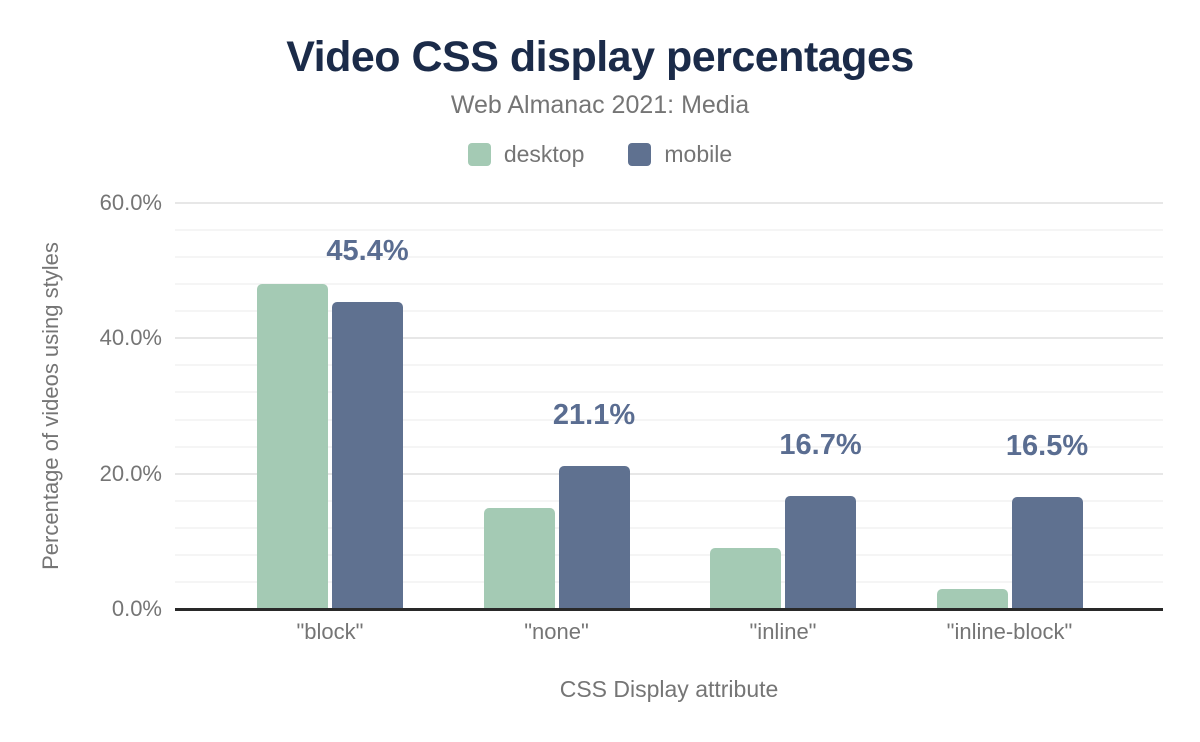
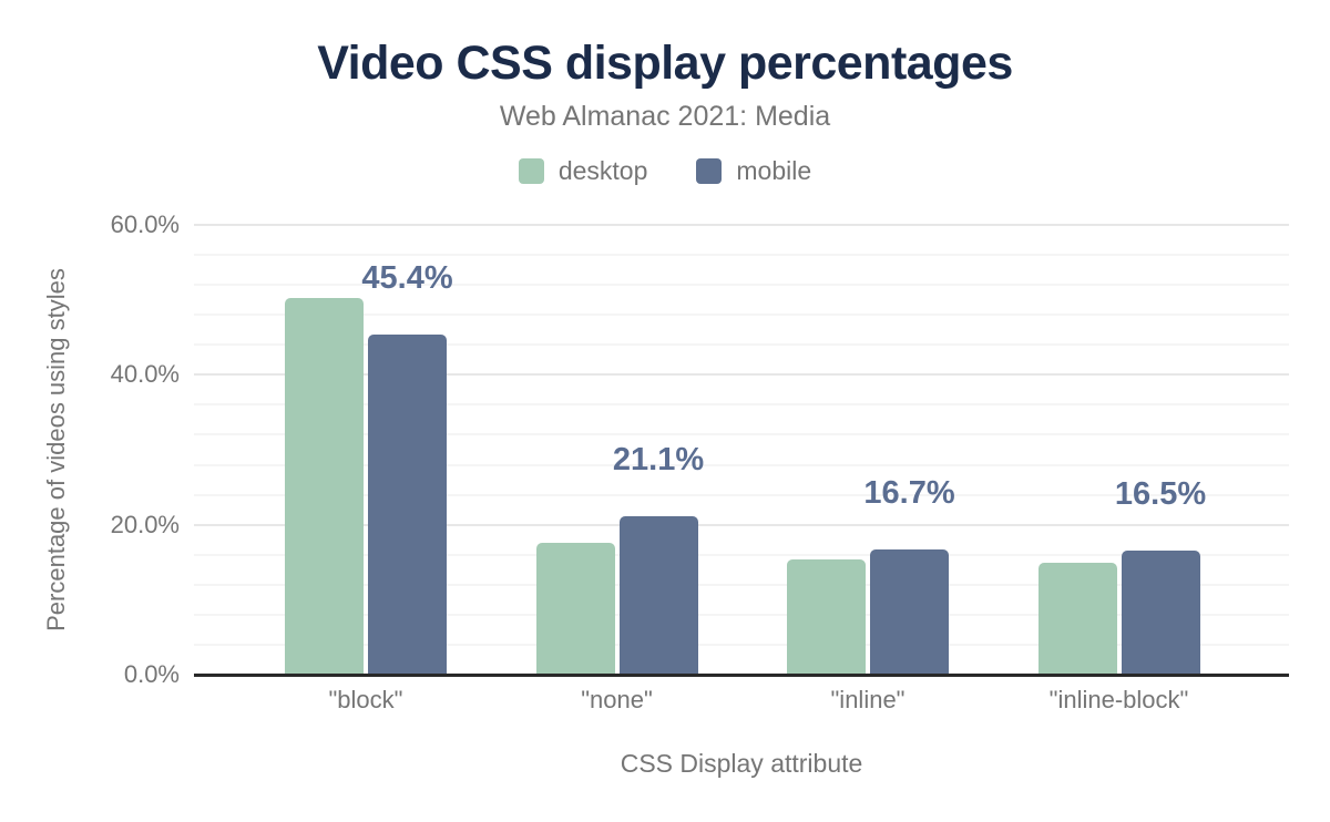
desktop/"block": 48% -> 50%
desktop/"none": 15% -> 18%
desktop/"inline": 9% -> 15%
desktop/"inline-block": 3% -> 15%
